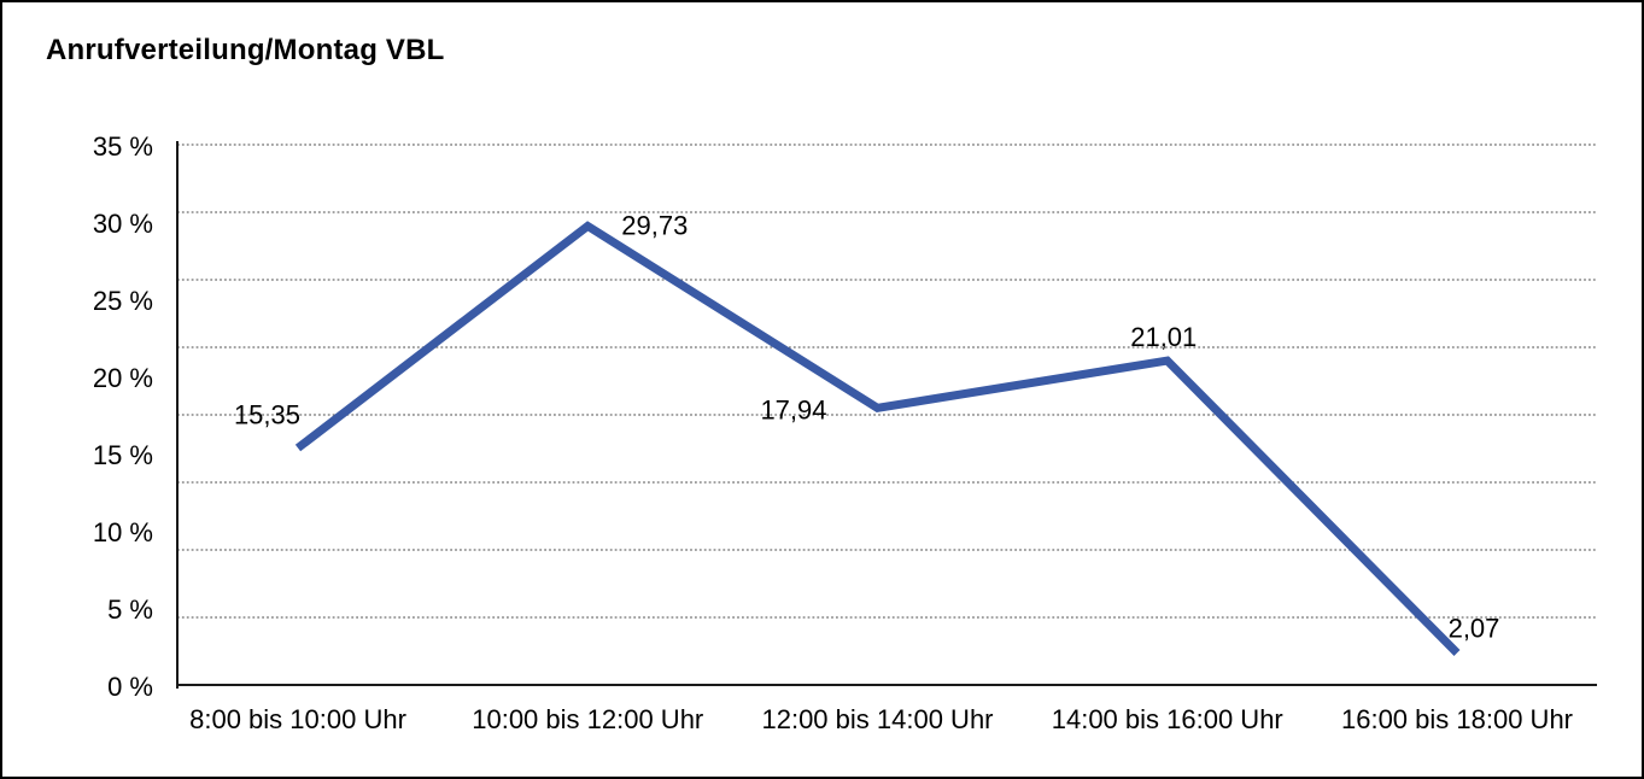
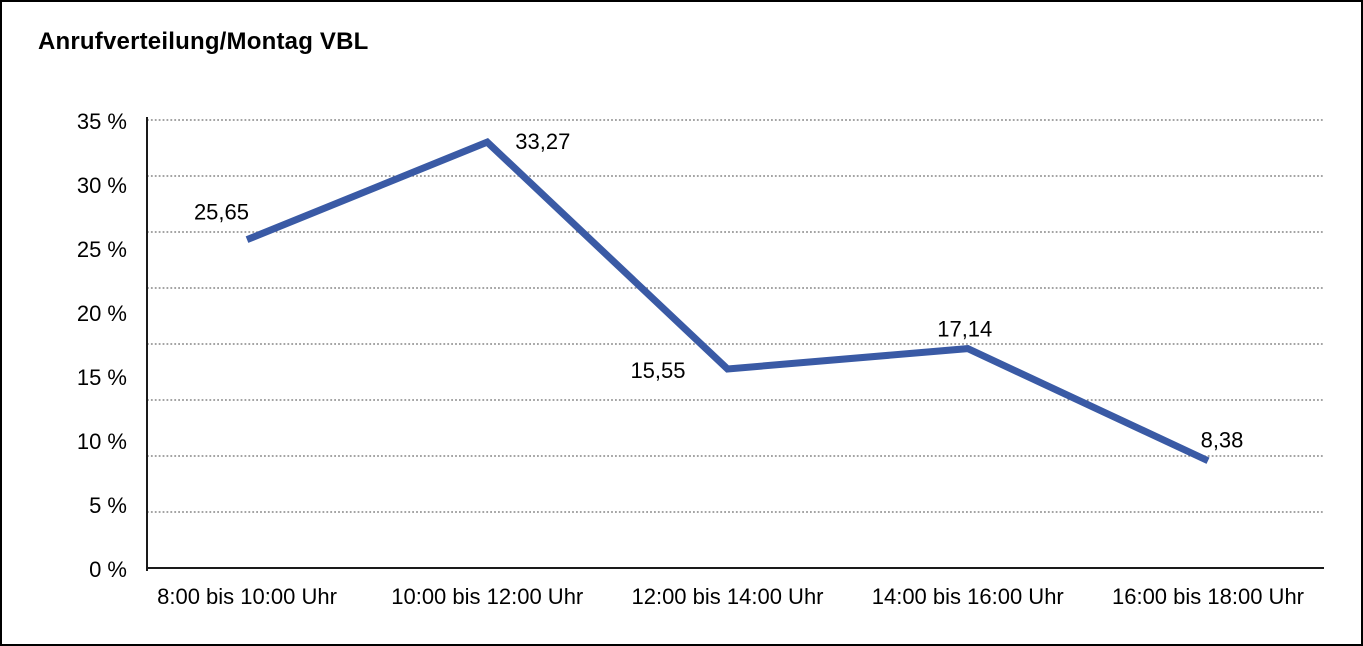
8:00 bis 10:00 Uhr: 15,35 -> 25,65
10:00 bis 12:00 Uhr: 29,73 -> 33,27
12:00 bis 14:00 Uhr: 17,94 -> 15,55
14:00 bis 16:00 Uhr: 21,01 -> 17,14
16:00 bis 18:00 Uhr: 2,07 -> 8,38
